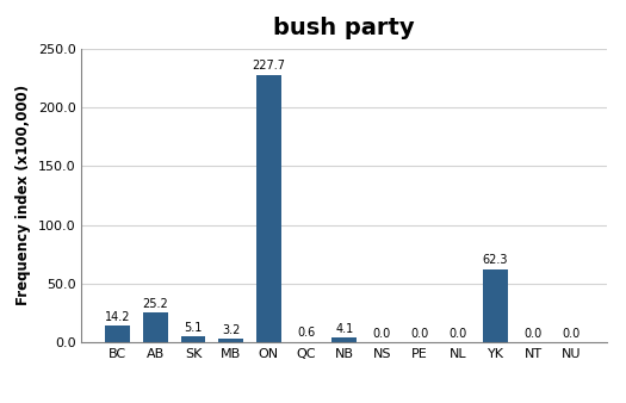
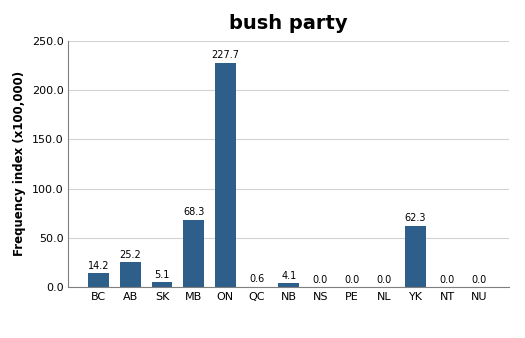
MB: 3.2 -> 68.3
